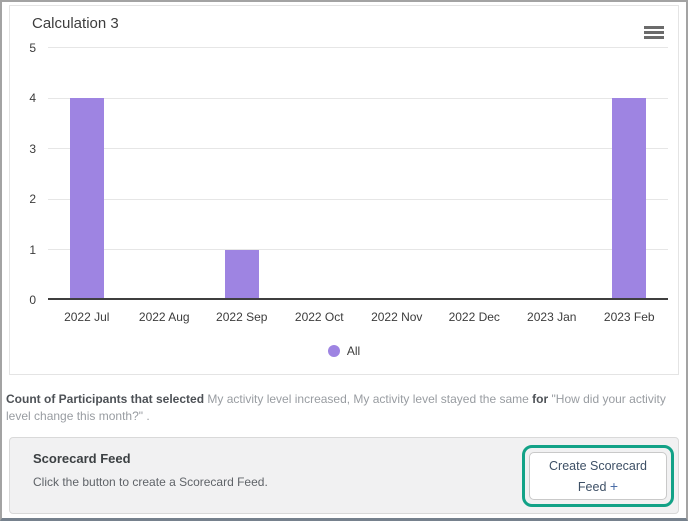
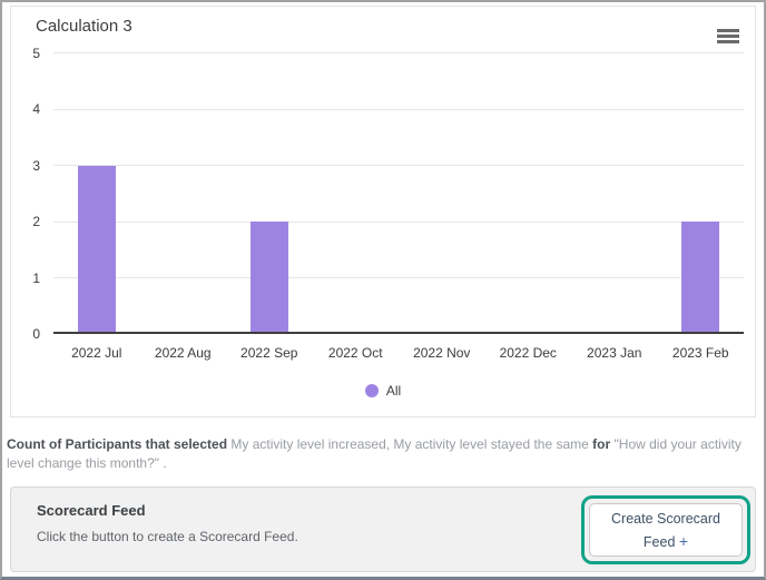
2022 Jul: 4 -> 3
2022 Sep: 1 -> 2
2023 Feb: 4 -> 2
